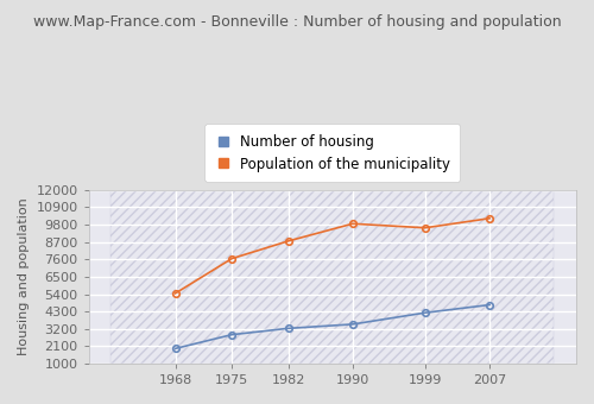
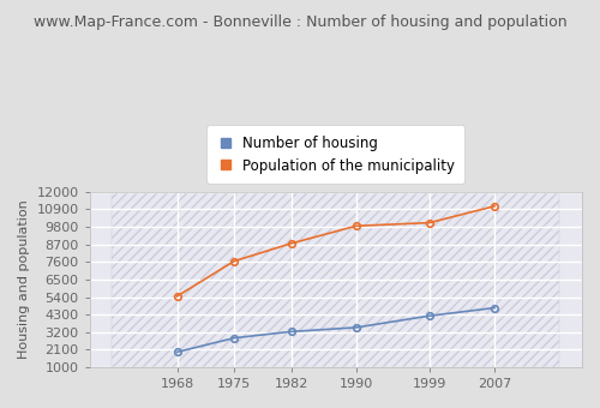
Population of the municipality/1999: 9600 -> 10100
Population of the municipality/2007: 10200 -> 11100
